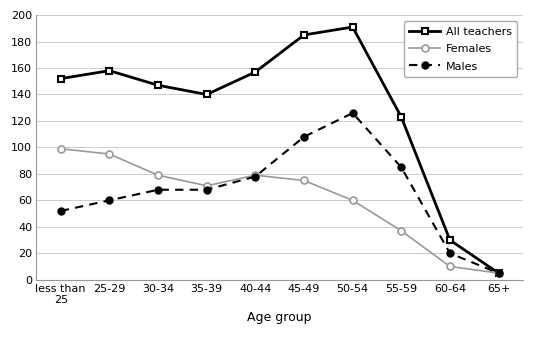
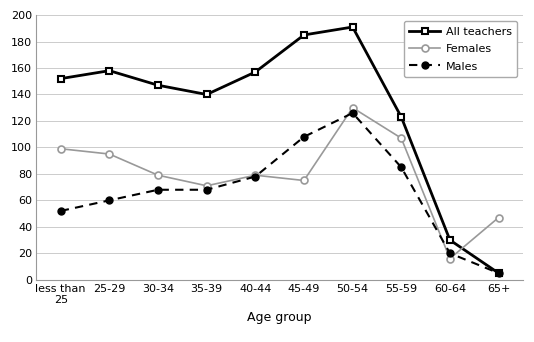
Females/50-54: 60 -> 130
Females/55-59: 37 -> 107
Females/60-64: 10 -> 16
Females/65+: 5 -> 47
